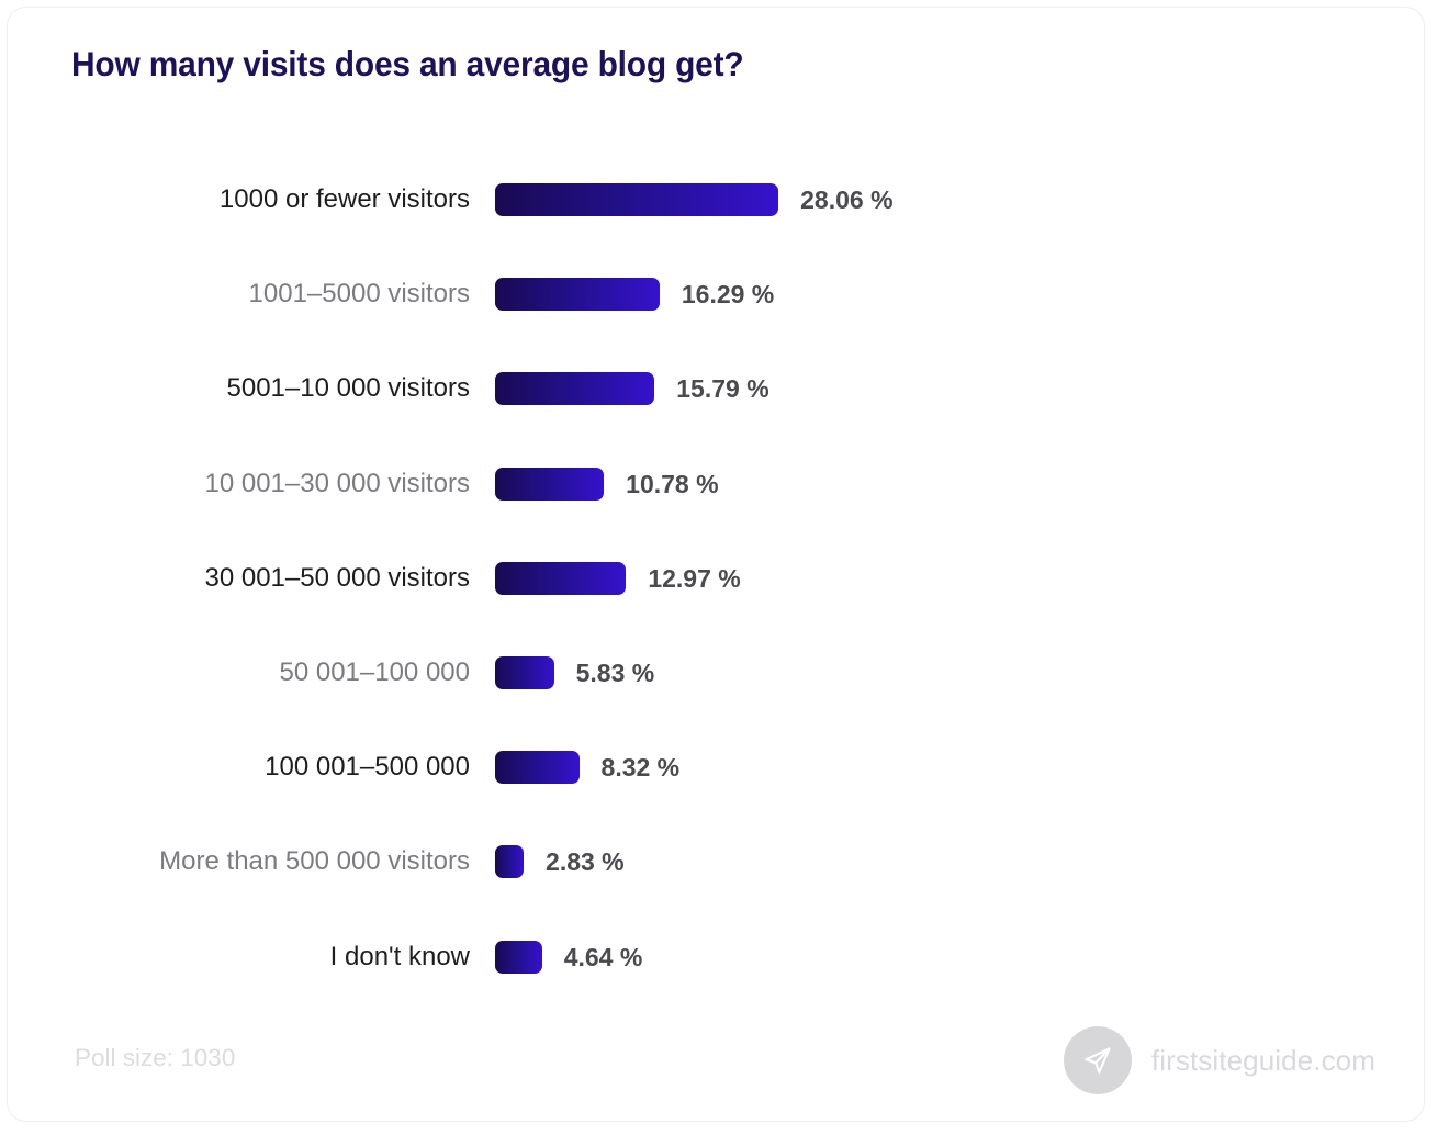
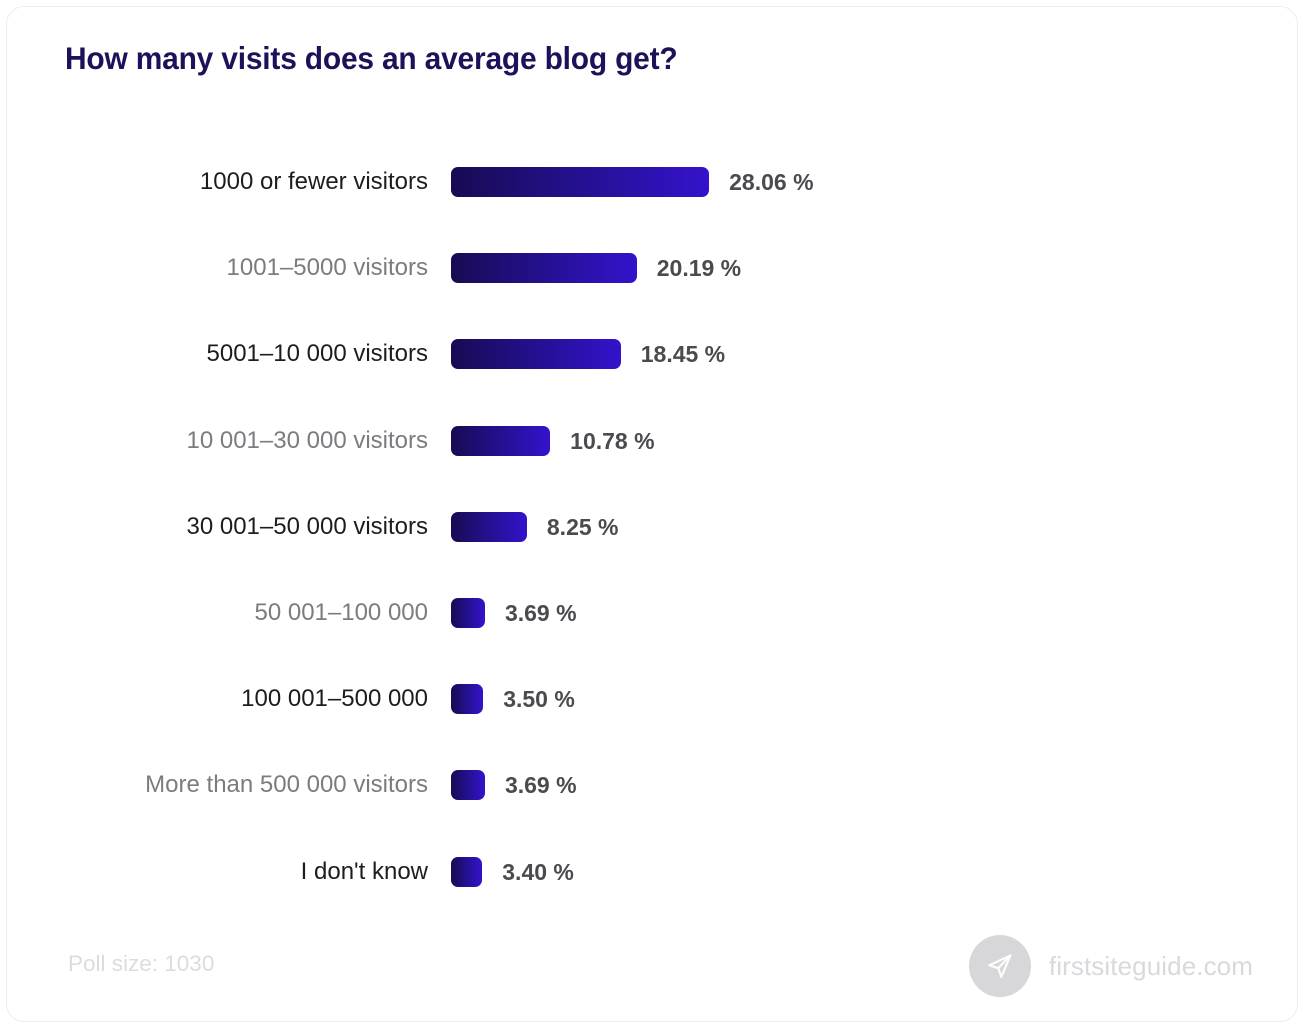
1001–5000 visitors: 16.29 -> 20.19
5001–10 000 visitors: 15.79 -> 18.45
30 001–50 000 visitors: 12.97 -> 8.25
50 001–100 000: 5.83 -> 3.69
100 001–500 000: 8.32 -> 3.50
More than 500 000 visitors: 2.83 -> 3.69
I don't know: 4.64 -> 3.40
